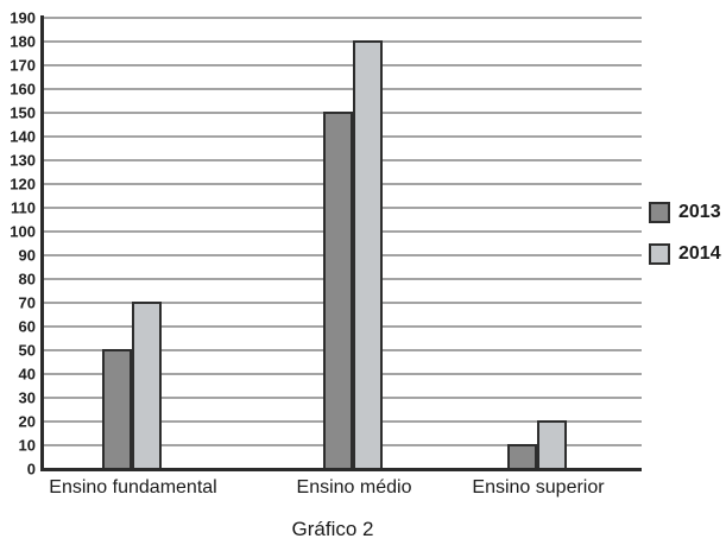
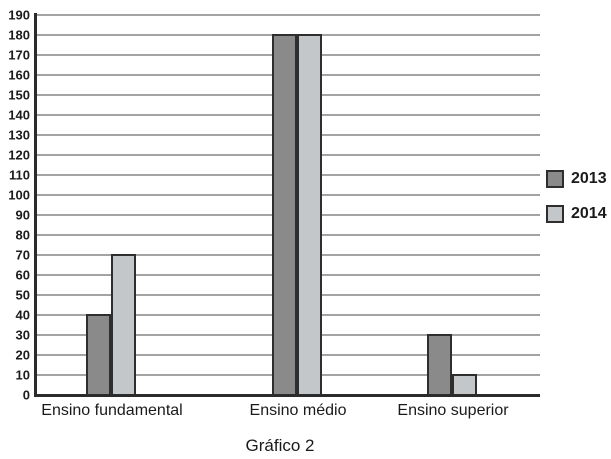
2013/Ensino fundamental: 50 -> 40
2013/Ensino médio: 150 -> 180
2013/Ensino superior: 10 -> 30
2014/Ensino superior: 20 -> 10
